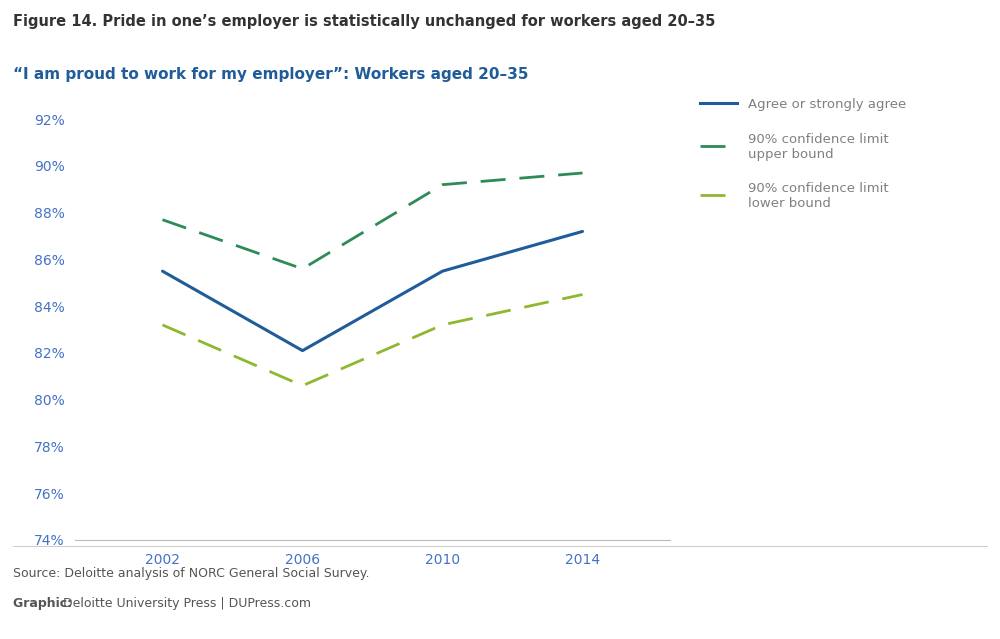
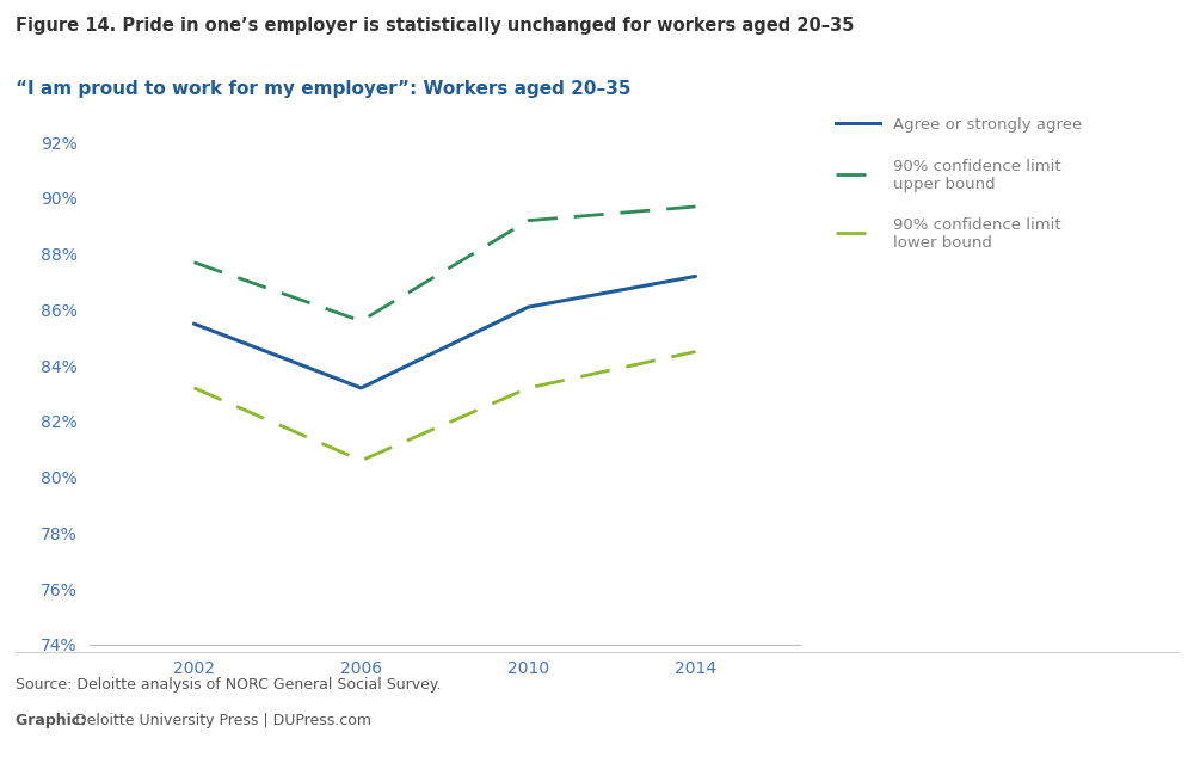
Agree or strongly agree/2006: 82.1% -> 83.2%
Agree or strongly agree/2010: 85.5% -> 86.1%
